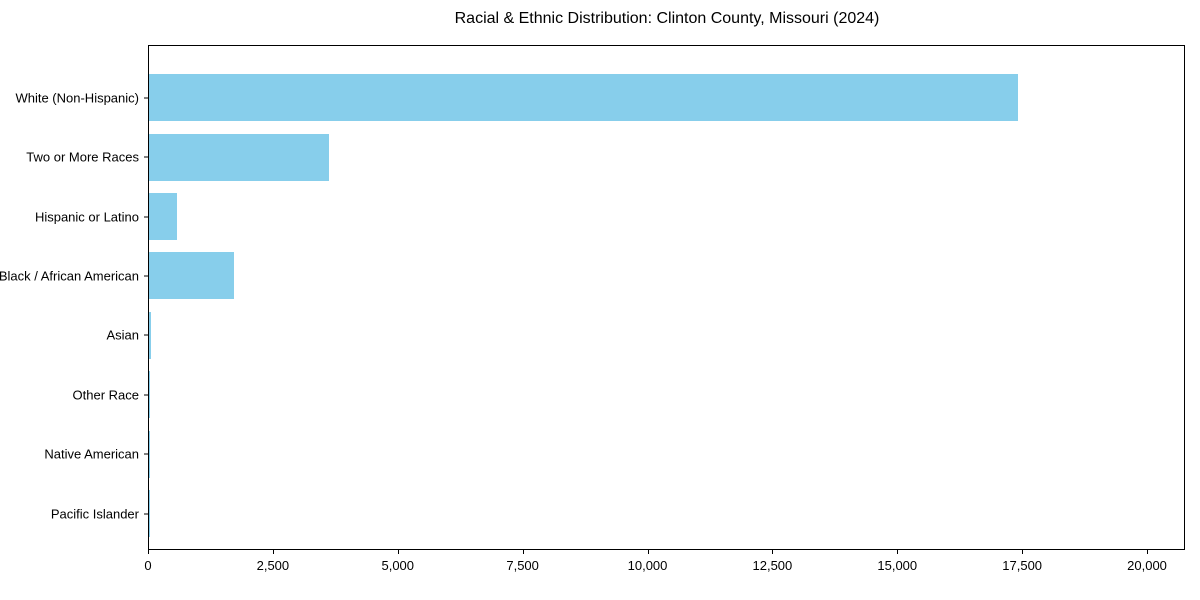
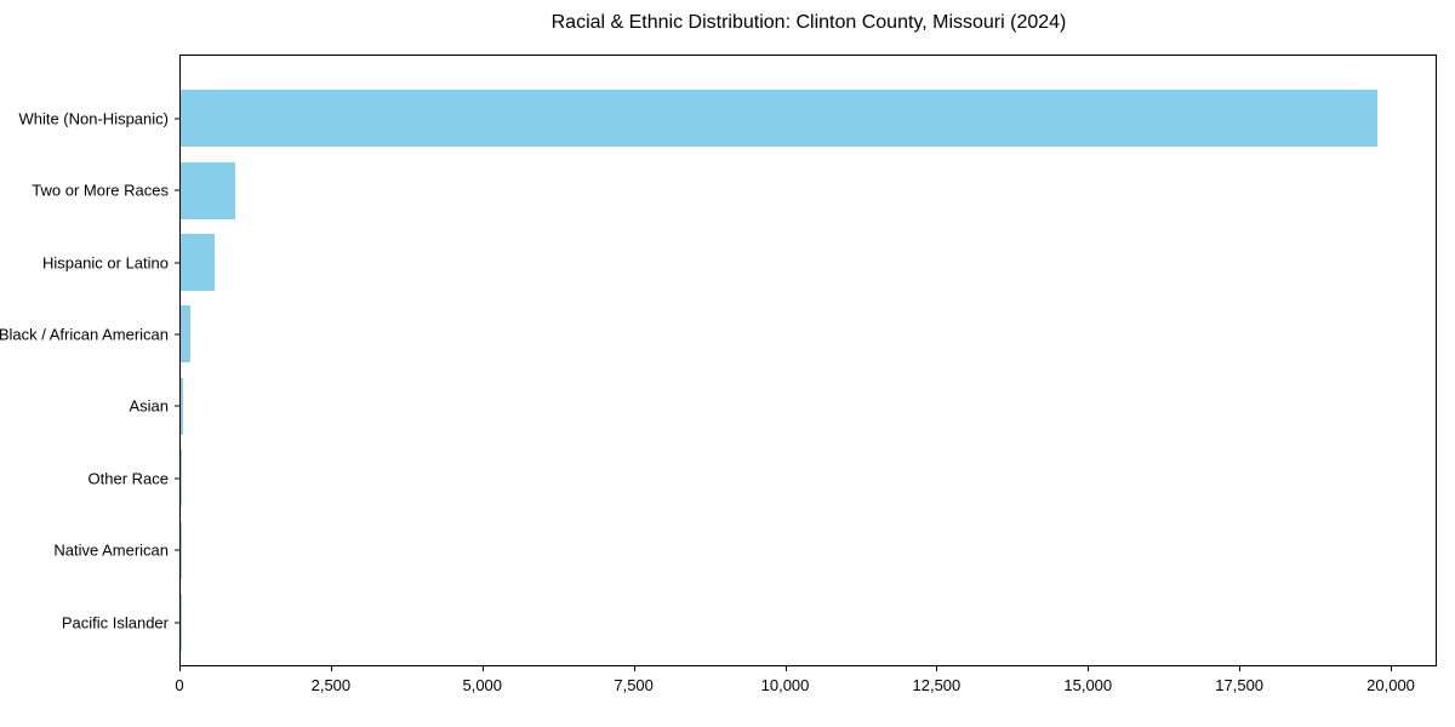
White (Non-Hispanic): 17400 -> 19800
Two or More Races: 3600 -> 900
Black / African American: 1700 -> 200
